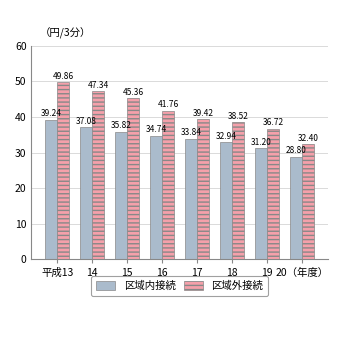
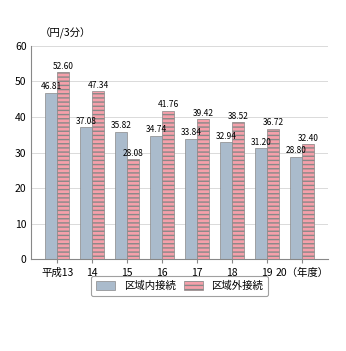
区域内接続/平成13: 39.24 -> 46.81
区域外接続/平成13: 49.86 -> 52.60
区域外接続/15: 45.36 -> 28.08
